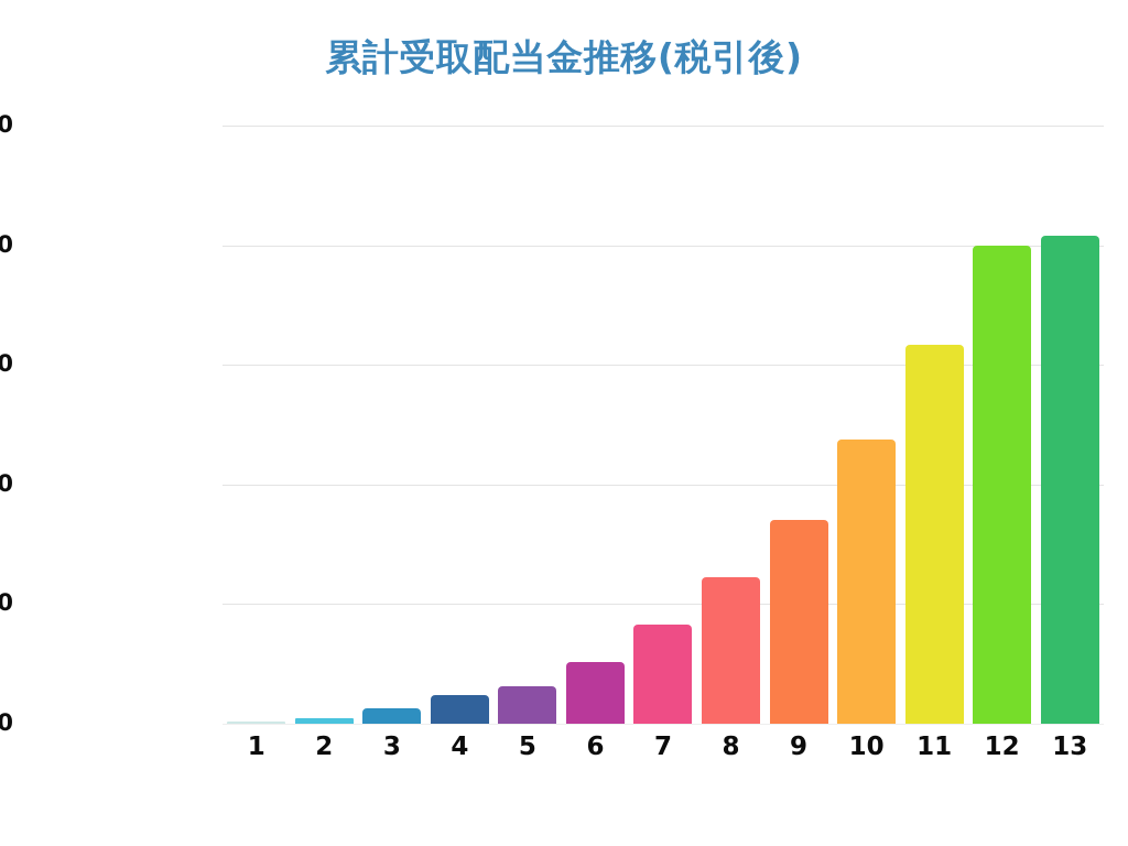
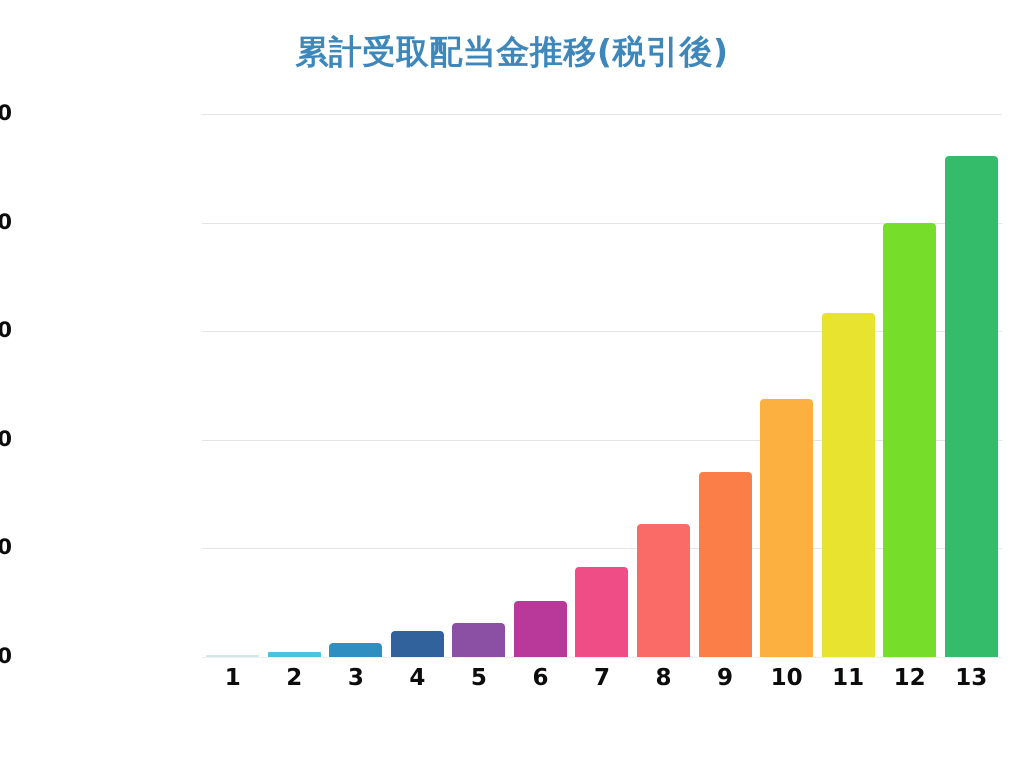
13: 20400000 -> 23000000
